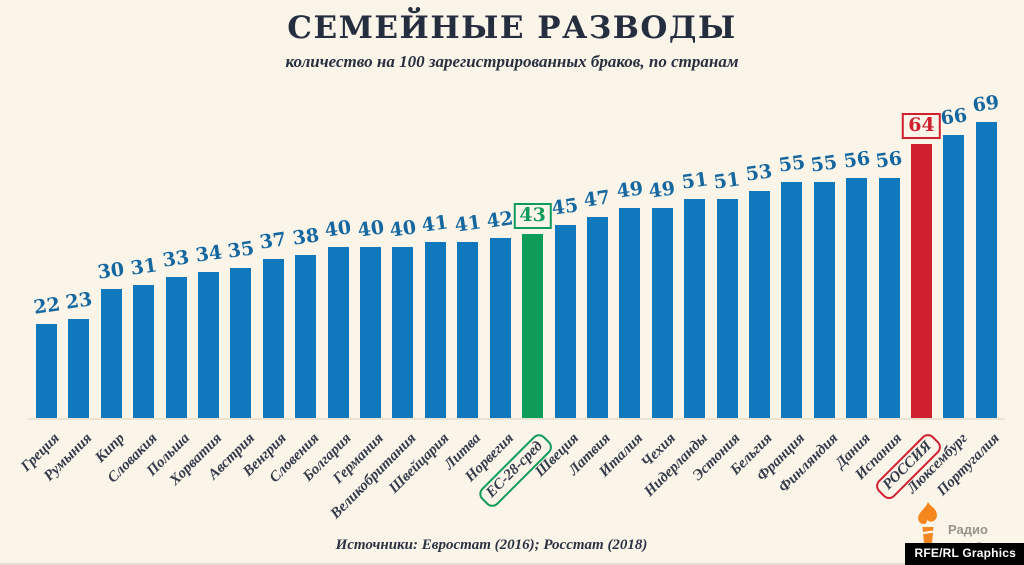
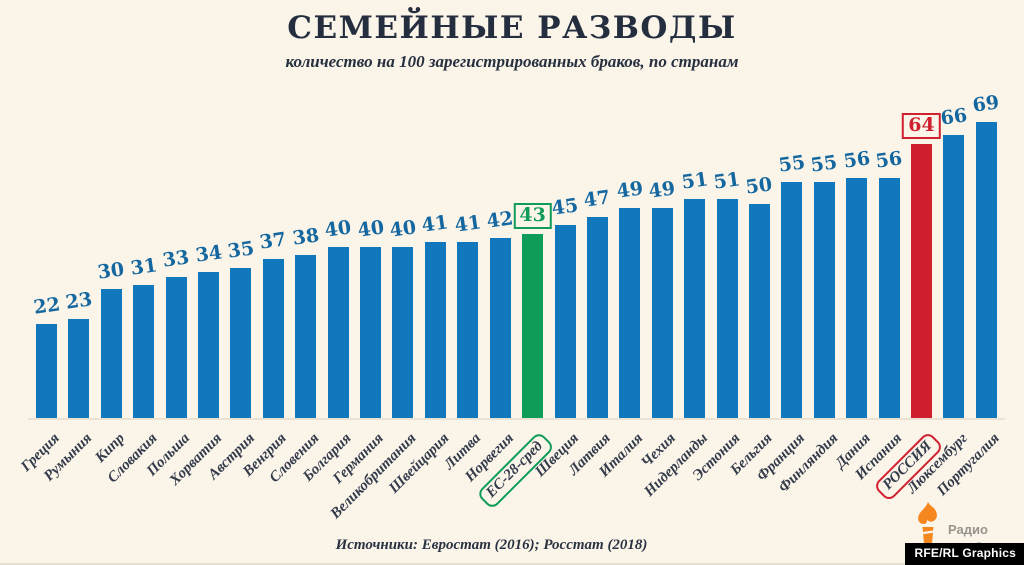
Бельгия: 53 -> 50
